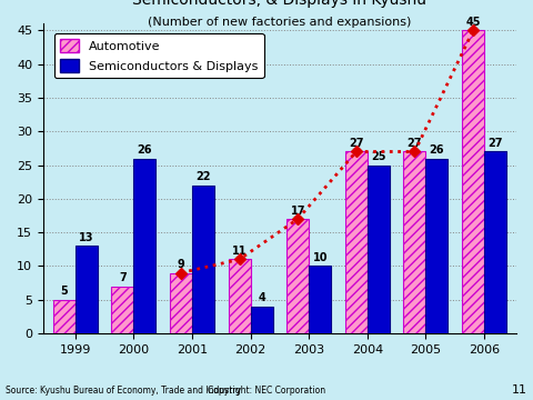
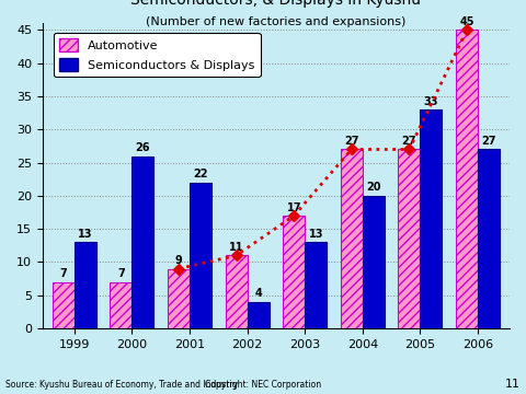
Automotive/1999: 5 -> 7
Semiconductors & Displays/2003: 10 -> 13
Semiconductors & Displays/2004: 25 -> 20
Semiconductors & Displays/2005: 26 -> 33
